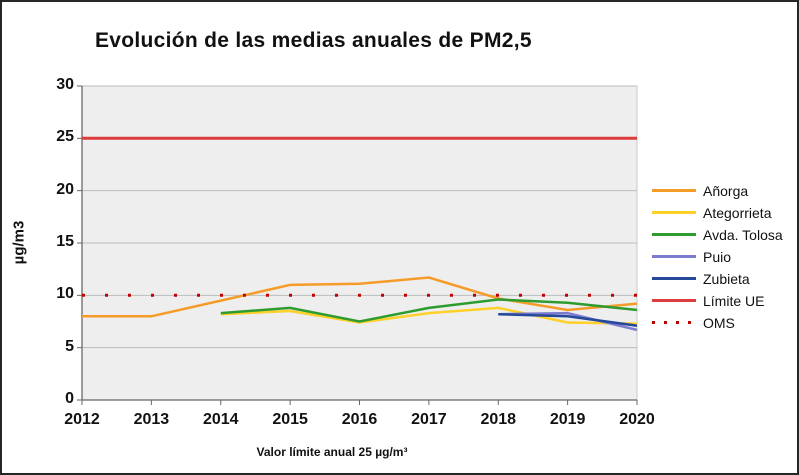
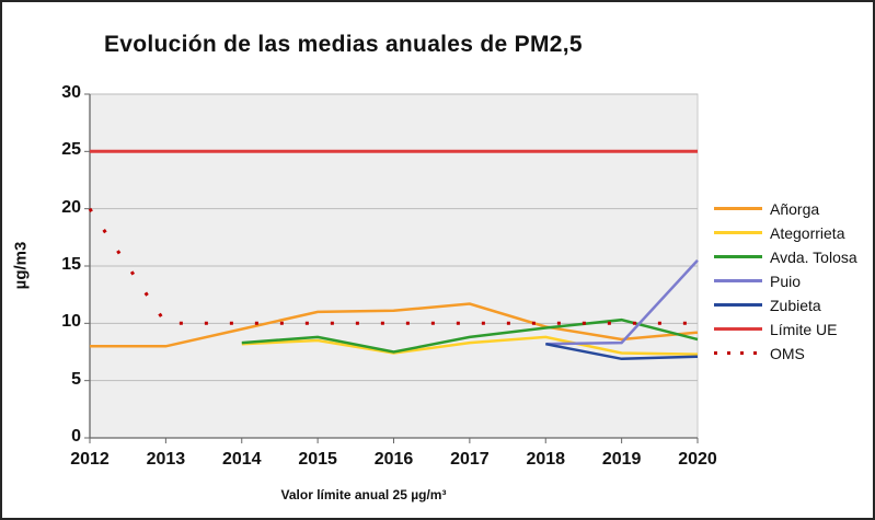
OMS/2012: 10 -> 20
Avda. Tolosa/2019: 9.3 -> 10.3
Zubieta/2019: 8.0 -> 6.9
Puio/2020: 6.7 -> 15.5
